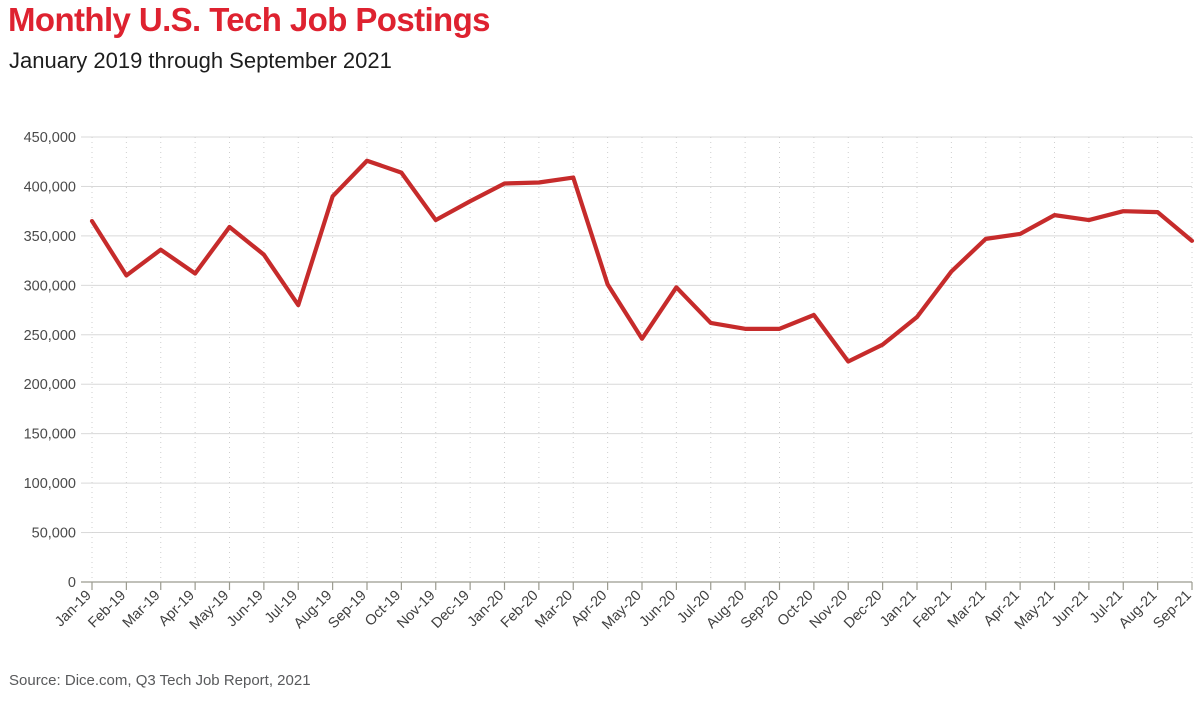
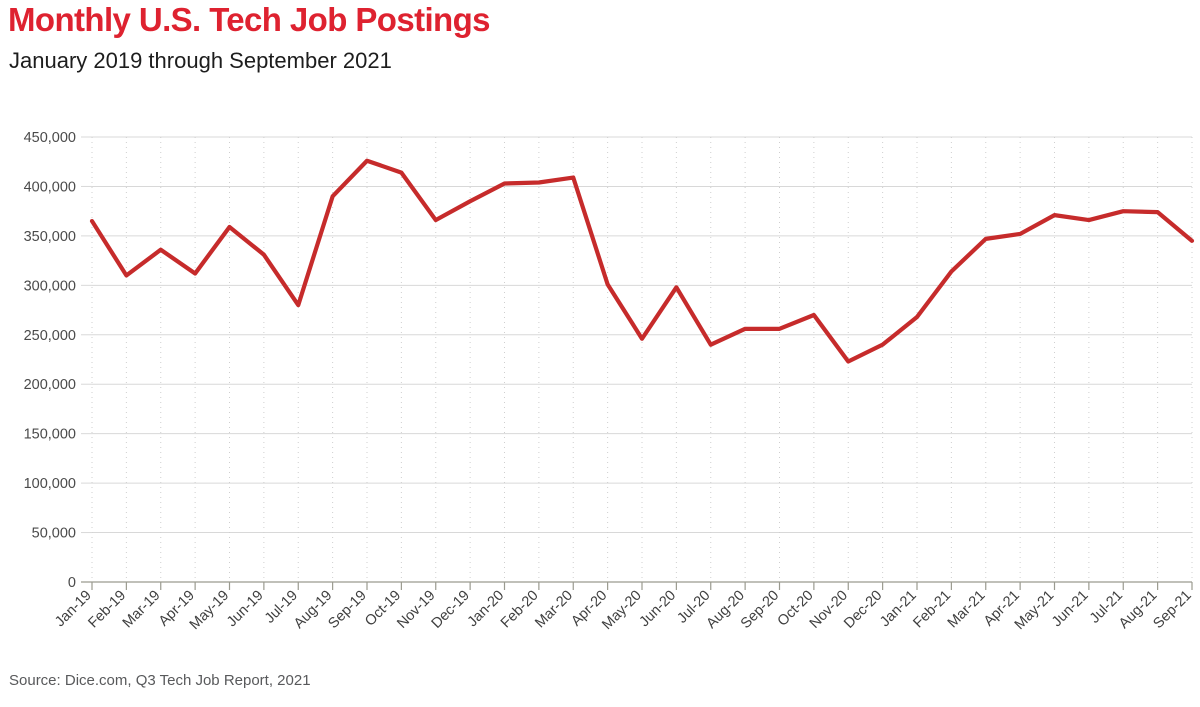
Jul-20: 260000 -> 240000
